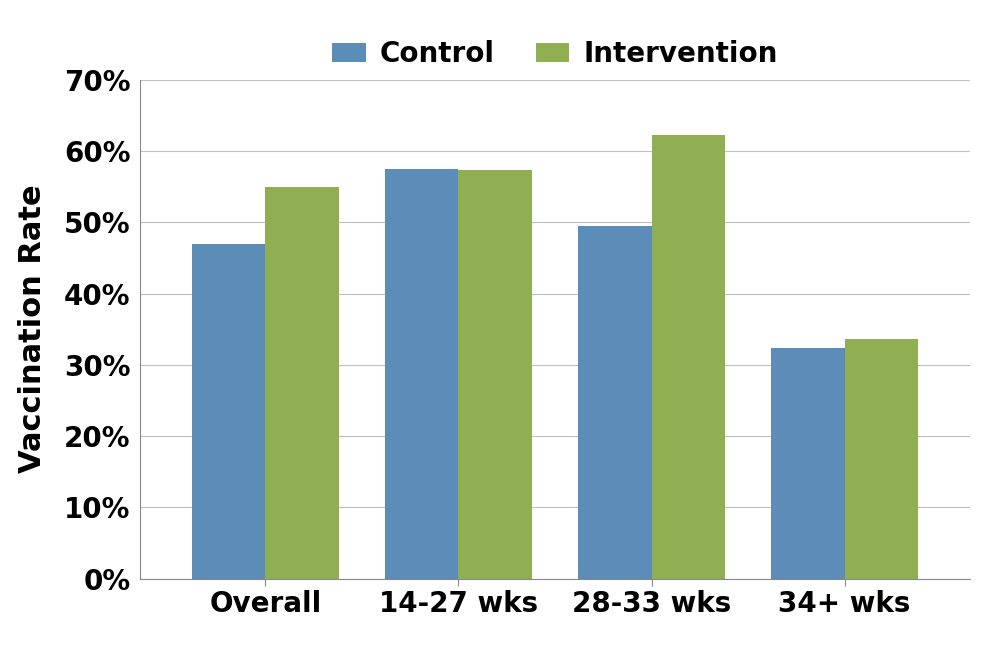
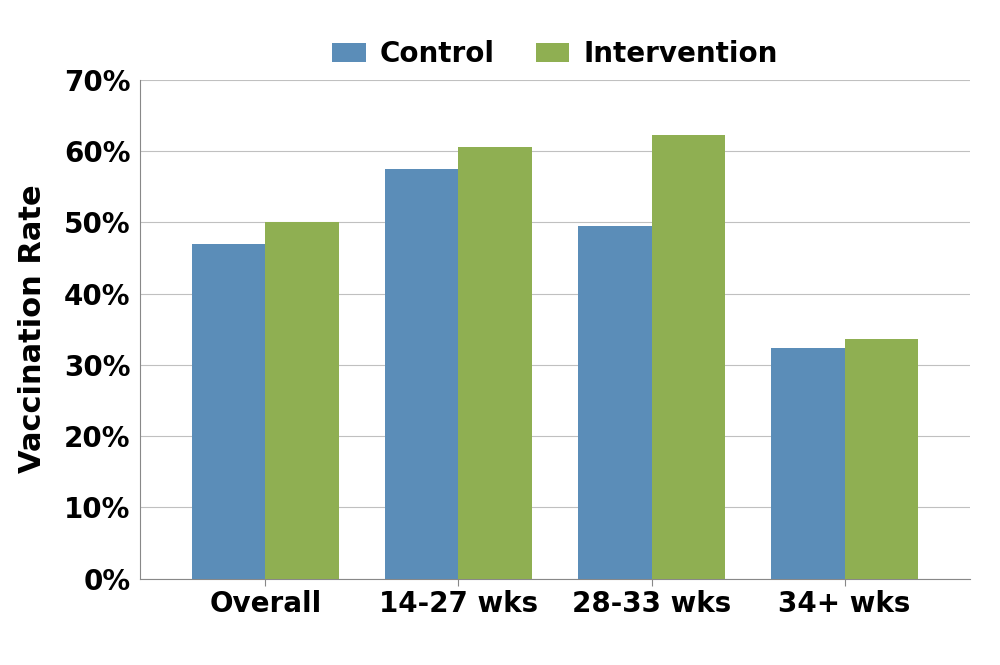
Intervention/Overall: 55.0% -> 50.0%
Intervention/14-27 wks: 57.4% -> 60.5%
